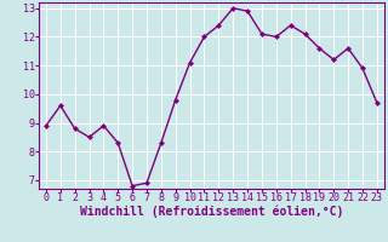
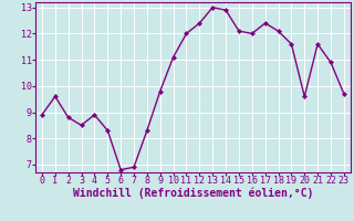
20: 11.2 -> 9.6
